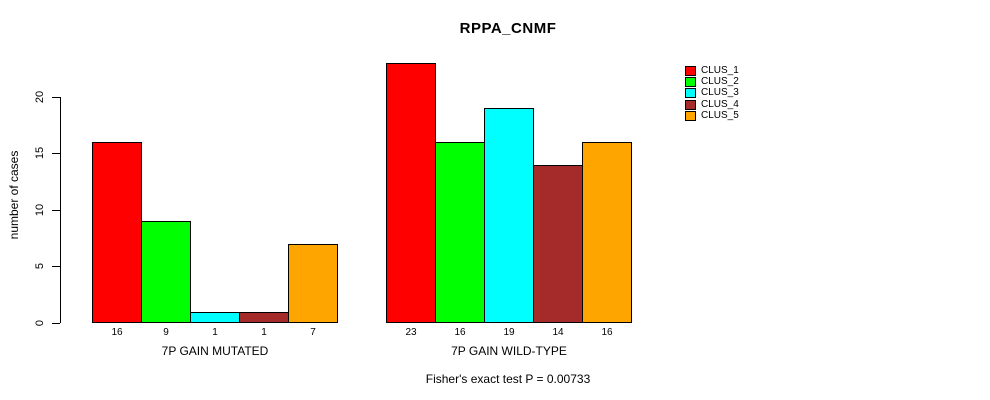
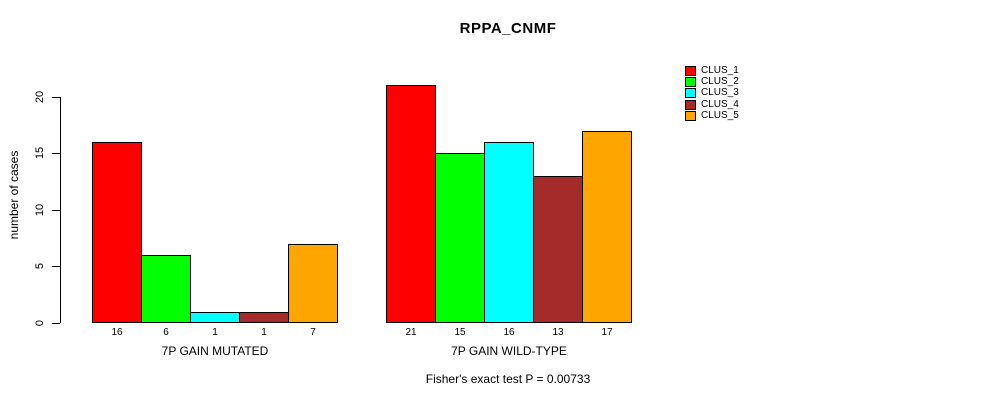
CLUS_2/7P GAIN MUTATED: 9 -> 6
CLUS_1/7P GAIN WILD-TYPE: 23 -> 21
CLUS_2/7P GAIN WILD-TYPE: 16 -> 15
CLUS_3/7P GAIN WILD-TYPE: 19 -> 16
CLUS_4/7P GAIN WILD-TYPE: 14 -> 13
CLUS_5/7P GAIN WILD-TYPE: 16 -> 17
